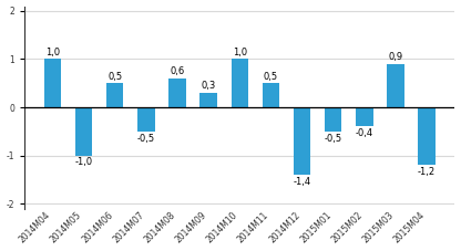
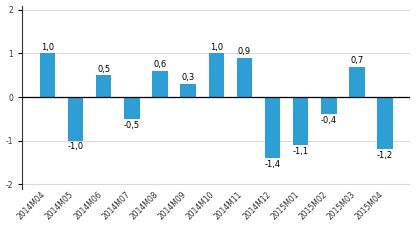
2014M11: 0,5 -> 0,9
2015M01: -0,5 -> -1,1
2015M03: 0,9 -> 0,7
